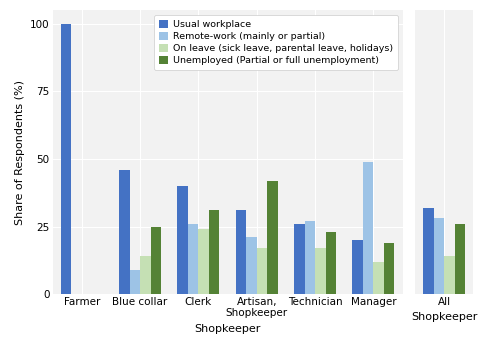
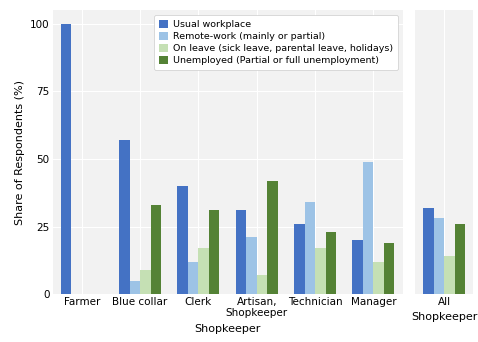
Usual workplace/Blue collar: 46 -> 57
Remote-work (mainly or partial)/Blue collar: 9 -> 5
On leave (sick leave, parental leave, holidays)/Blue collar: 14 -> 9
Unemployed (Partial or full unemployment)/Blue collar: 25 -> 33
Remote-work (mainly or partial)/Clerk: 26 -> 12
On leave (sick leave, parental leave, holidays)/Clerk: 24 -> 17
On leave (sick leave, parental leave, holidays)/Artisan, Shopkeeper: 17 -> 7
Remote-work (mainly or partial)/Technician: 27 -> 34
